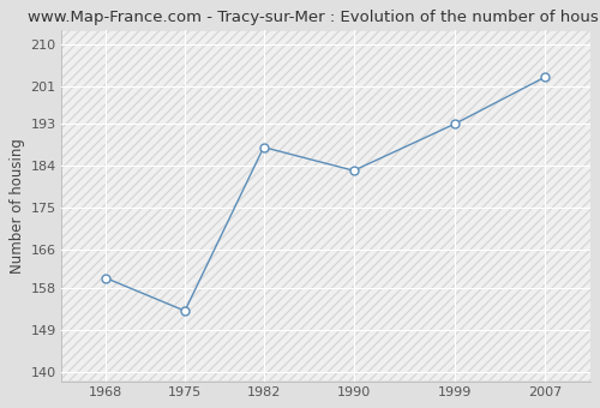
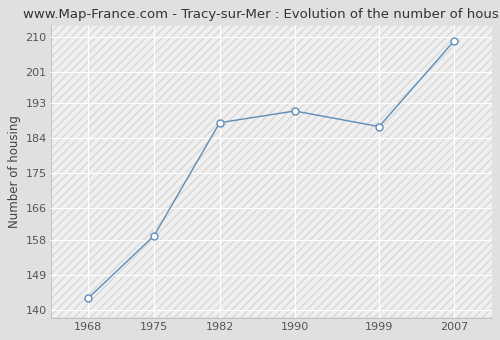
1968: 160 -> 143
1975: 153 -> 159
1990: 183 -> 191
1999: 193 -> 187
2007: 203 -> 209
